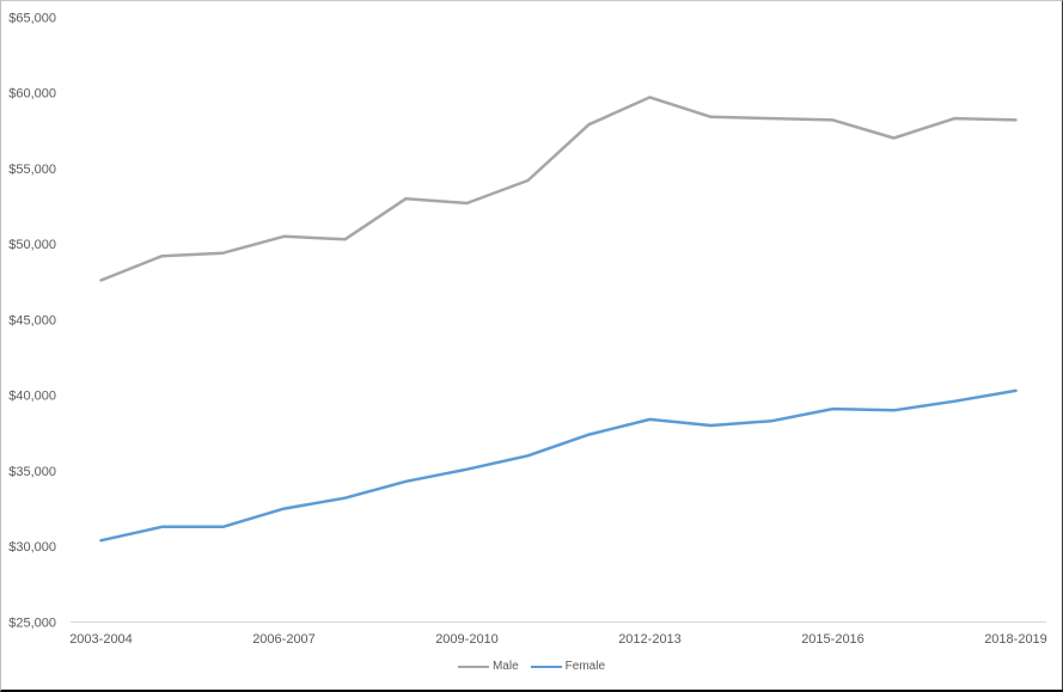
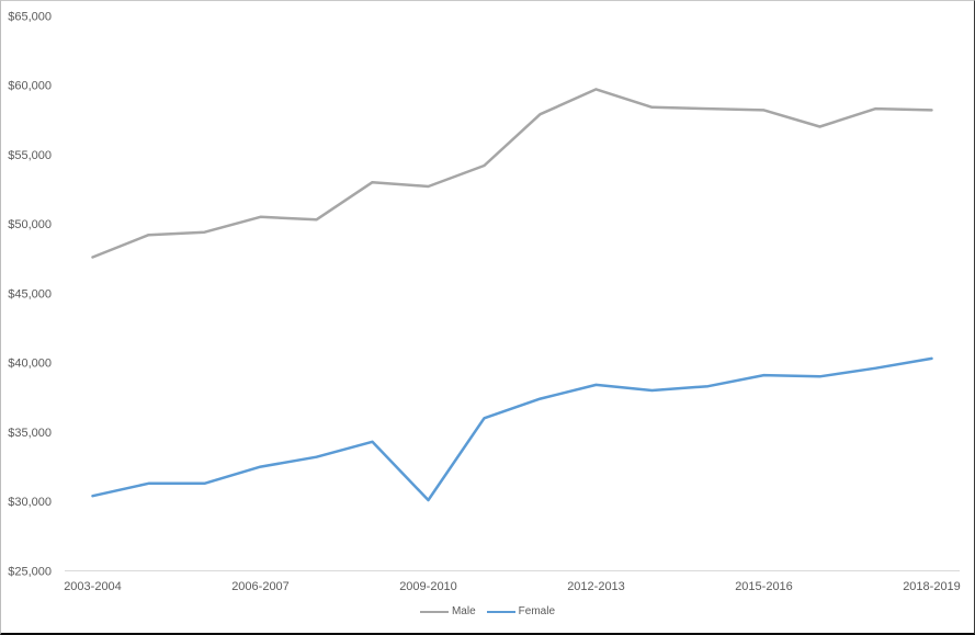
Female/2009-2010: $35100 -> $30100
